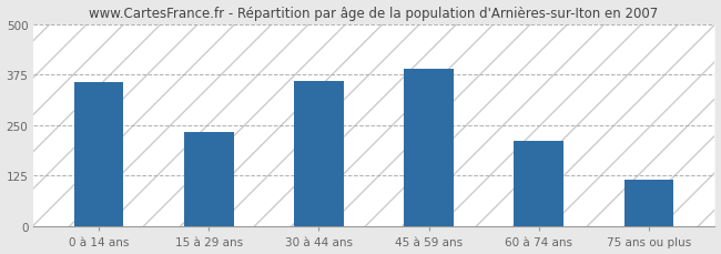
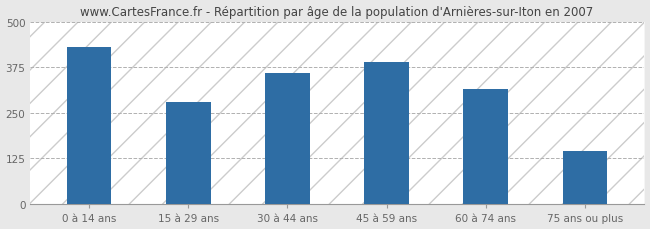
0 à 14 ans: 355 -> 430
15 à 29 ans: 232 -> 280
60 à 74 ans: 210 -> 315
75 ans ou plus: 115 -> 145
